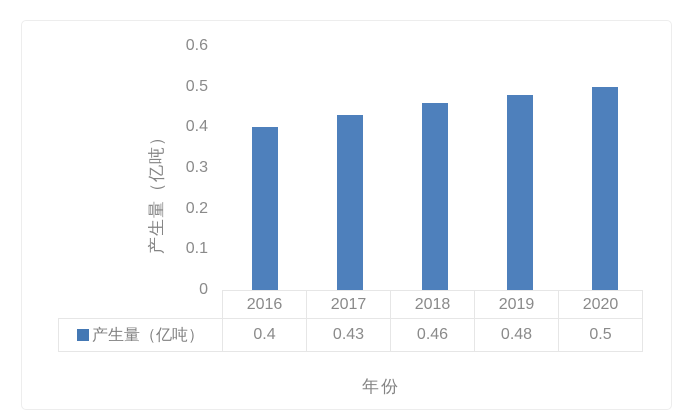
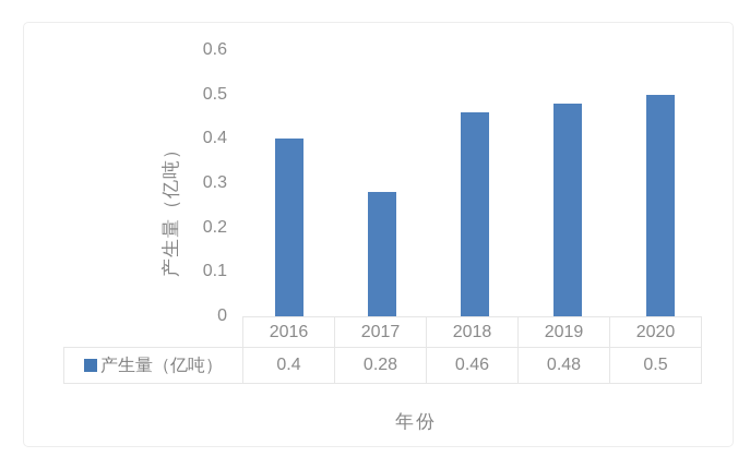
2017: 0.43 -> 0.28
